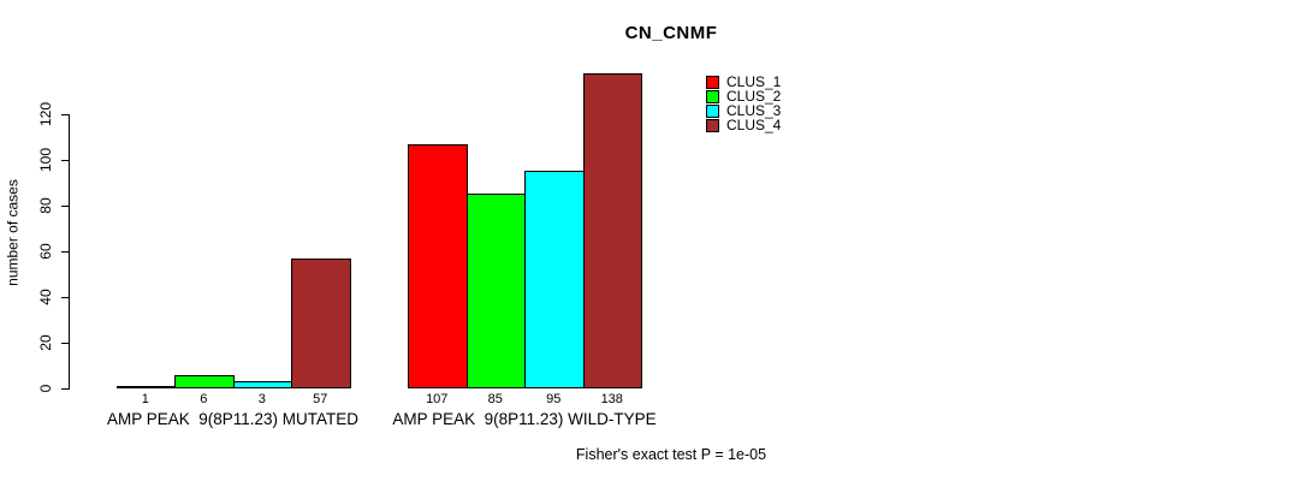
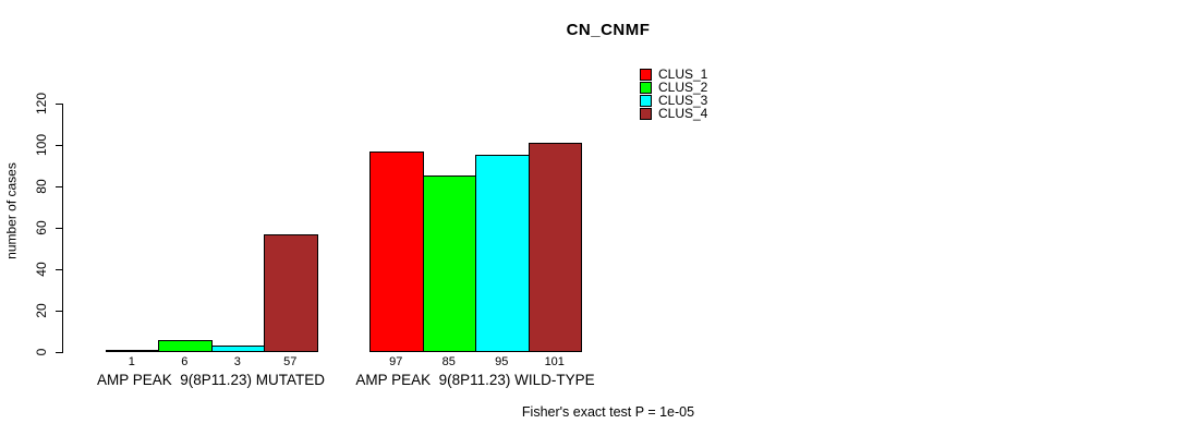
CLUS_1/AMP PEAK 9(8P11.23) WILD-TYPE: 107 -> 97
CLUS_4/AMP PEAK 9(8P11.23) WILD-TYPE: 138 -> 101
